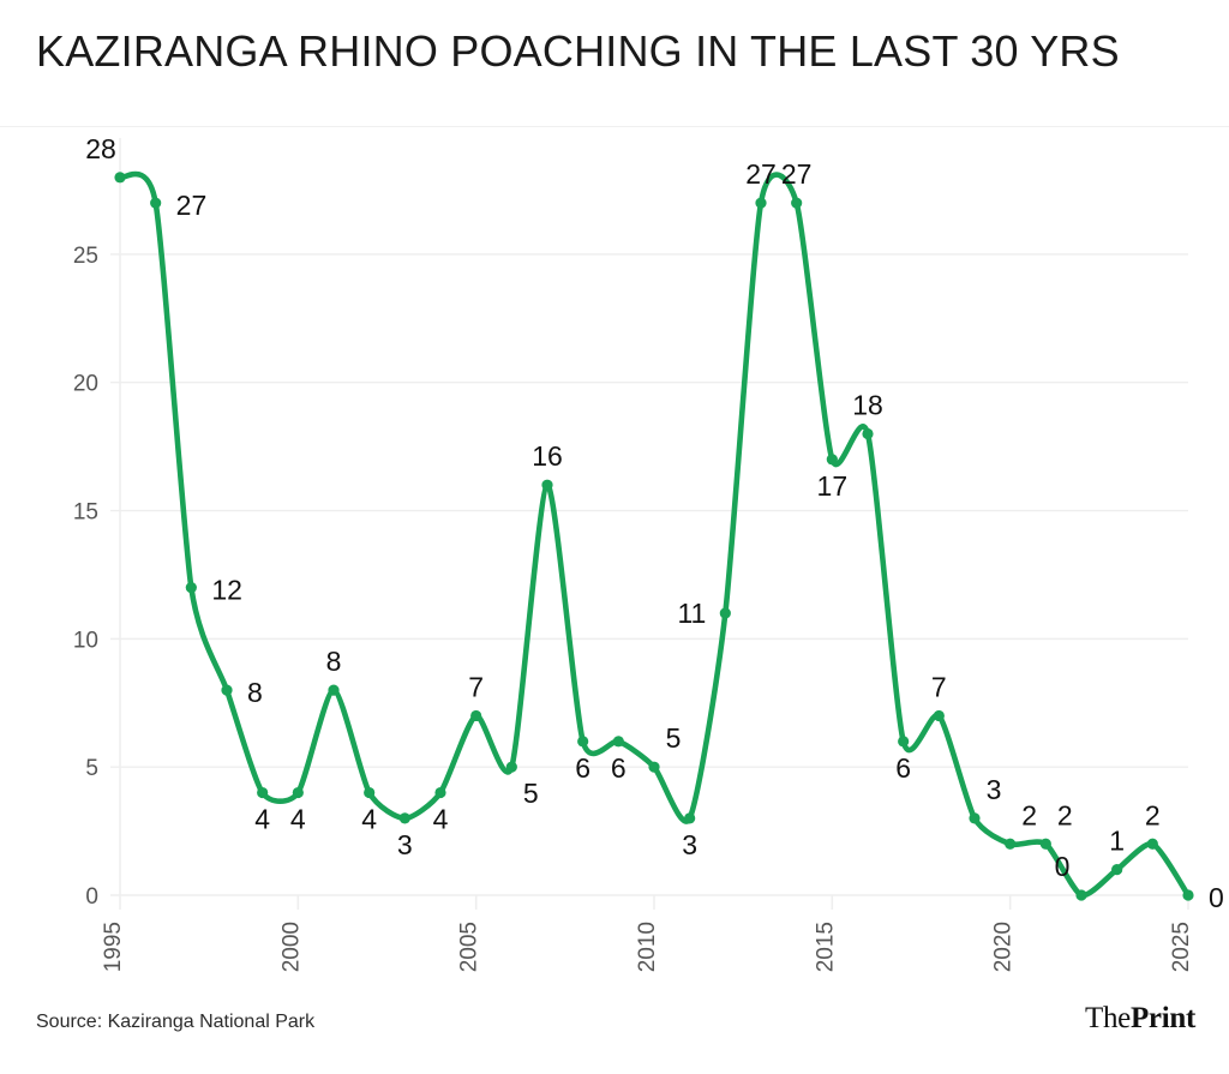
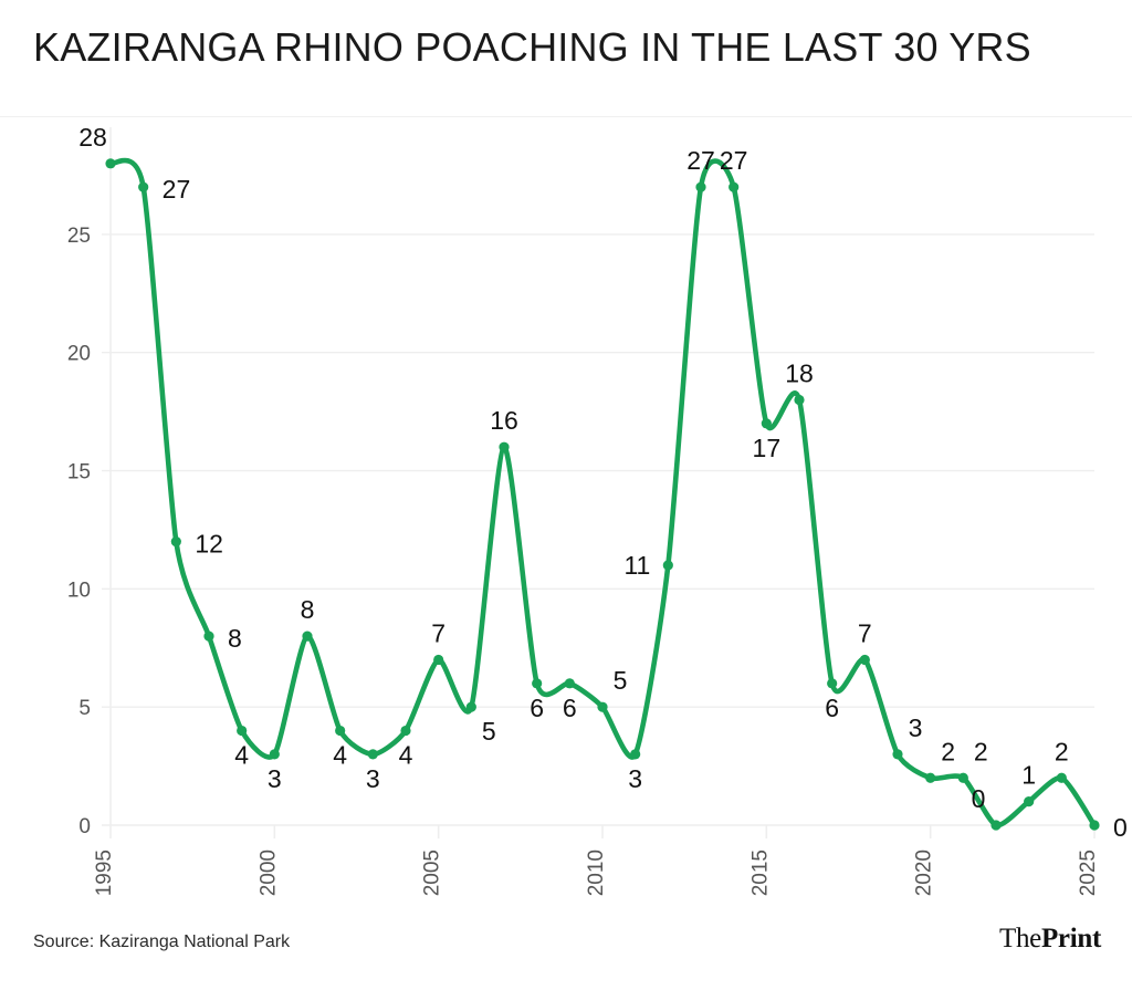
2000: 4 -> 3
